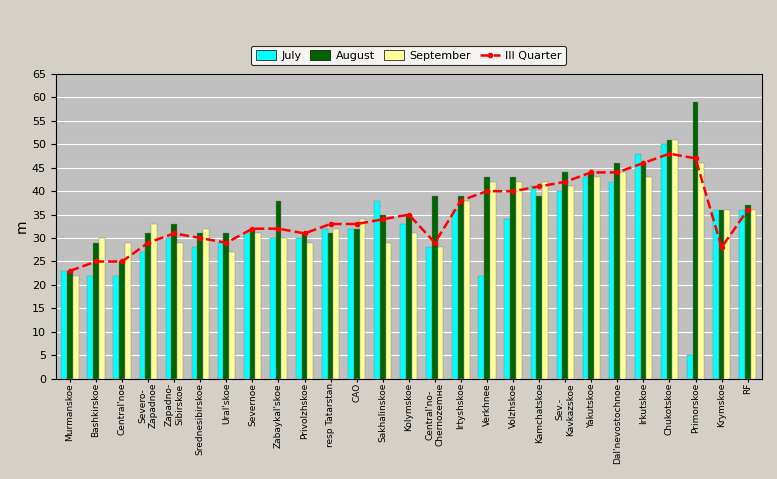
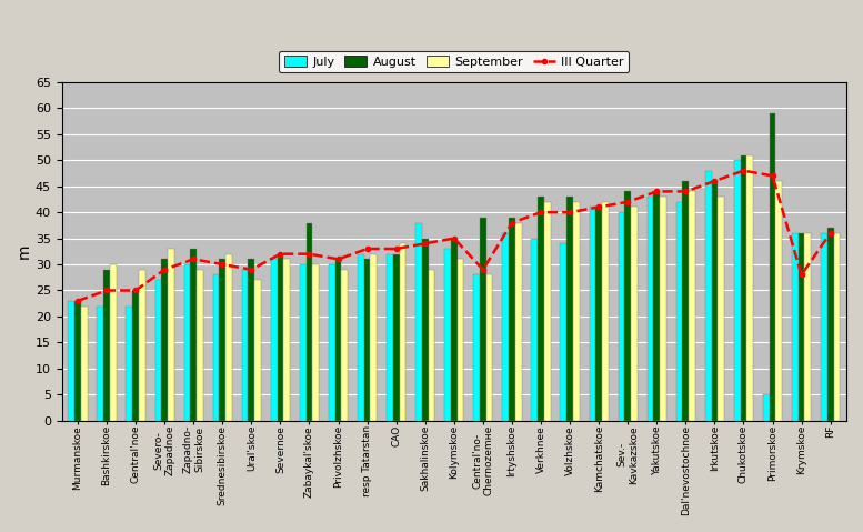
July/Verkhneе: 22 -> 35
August/Kamchatskoe: 39 -> 41
